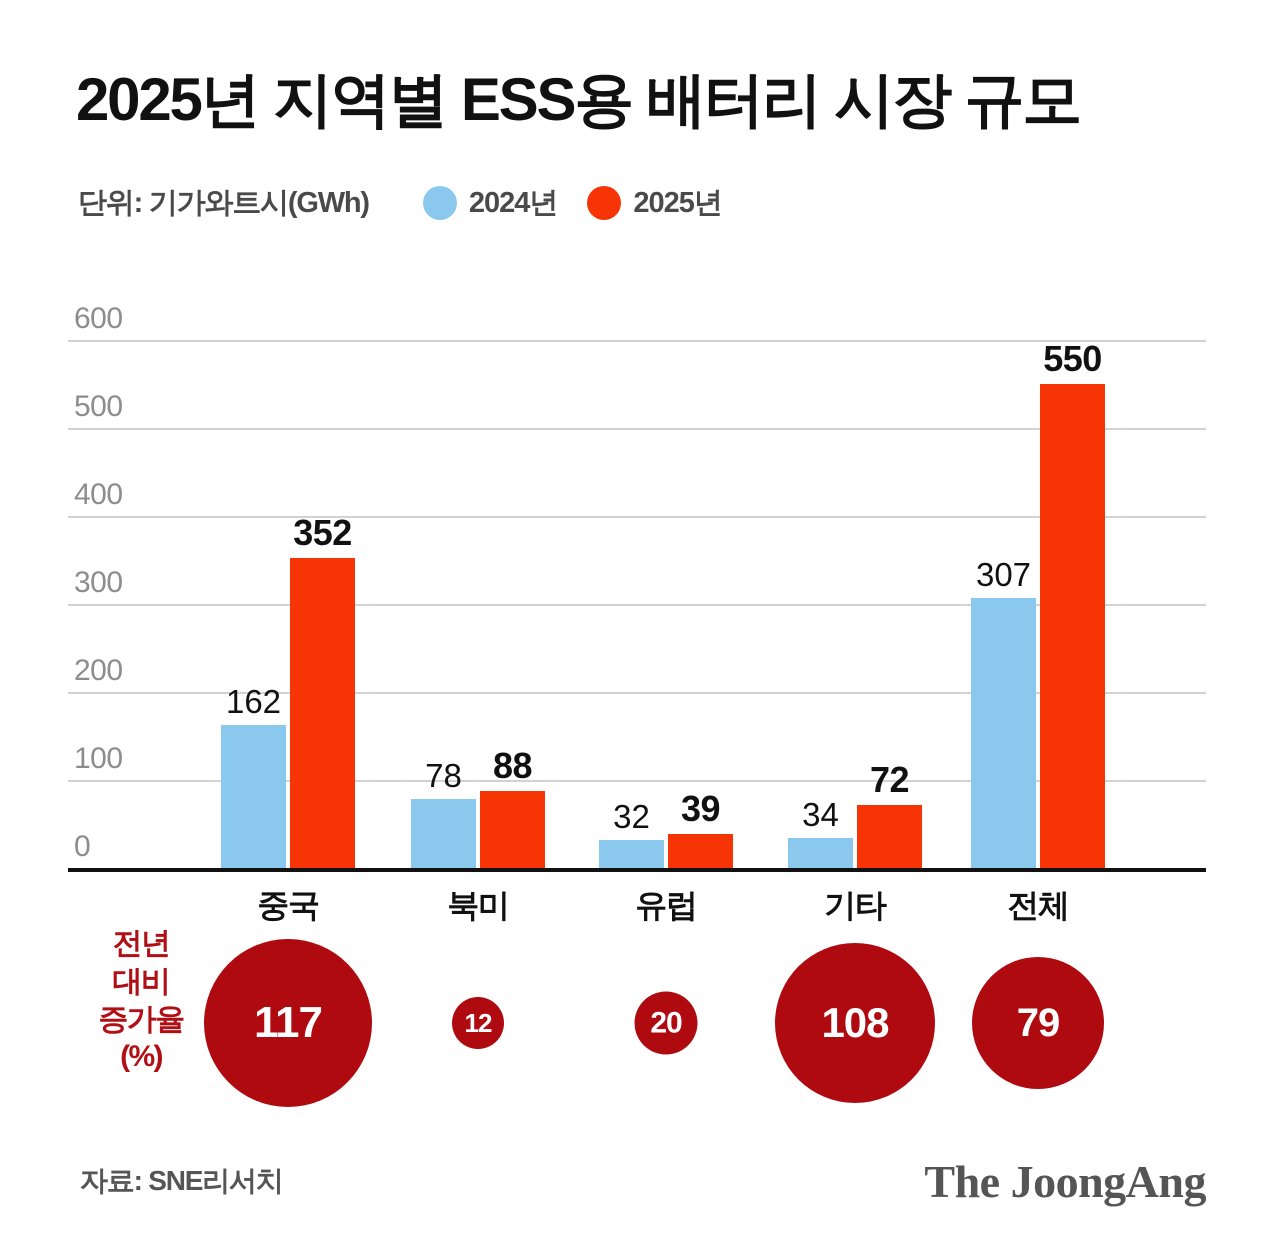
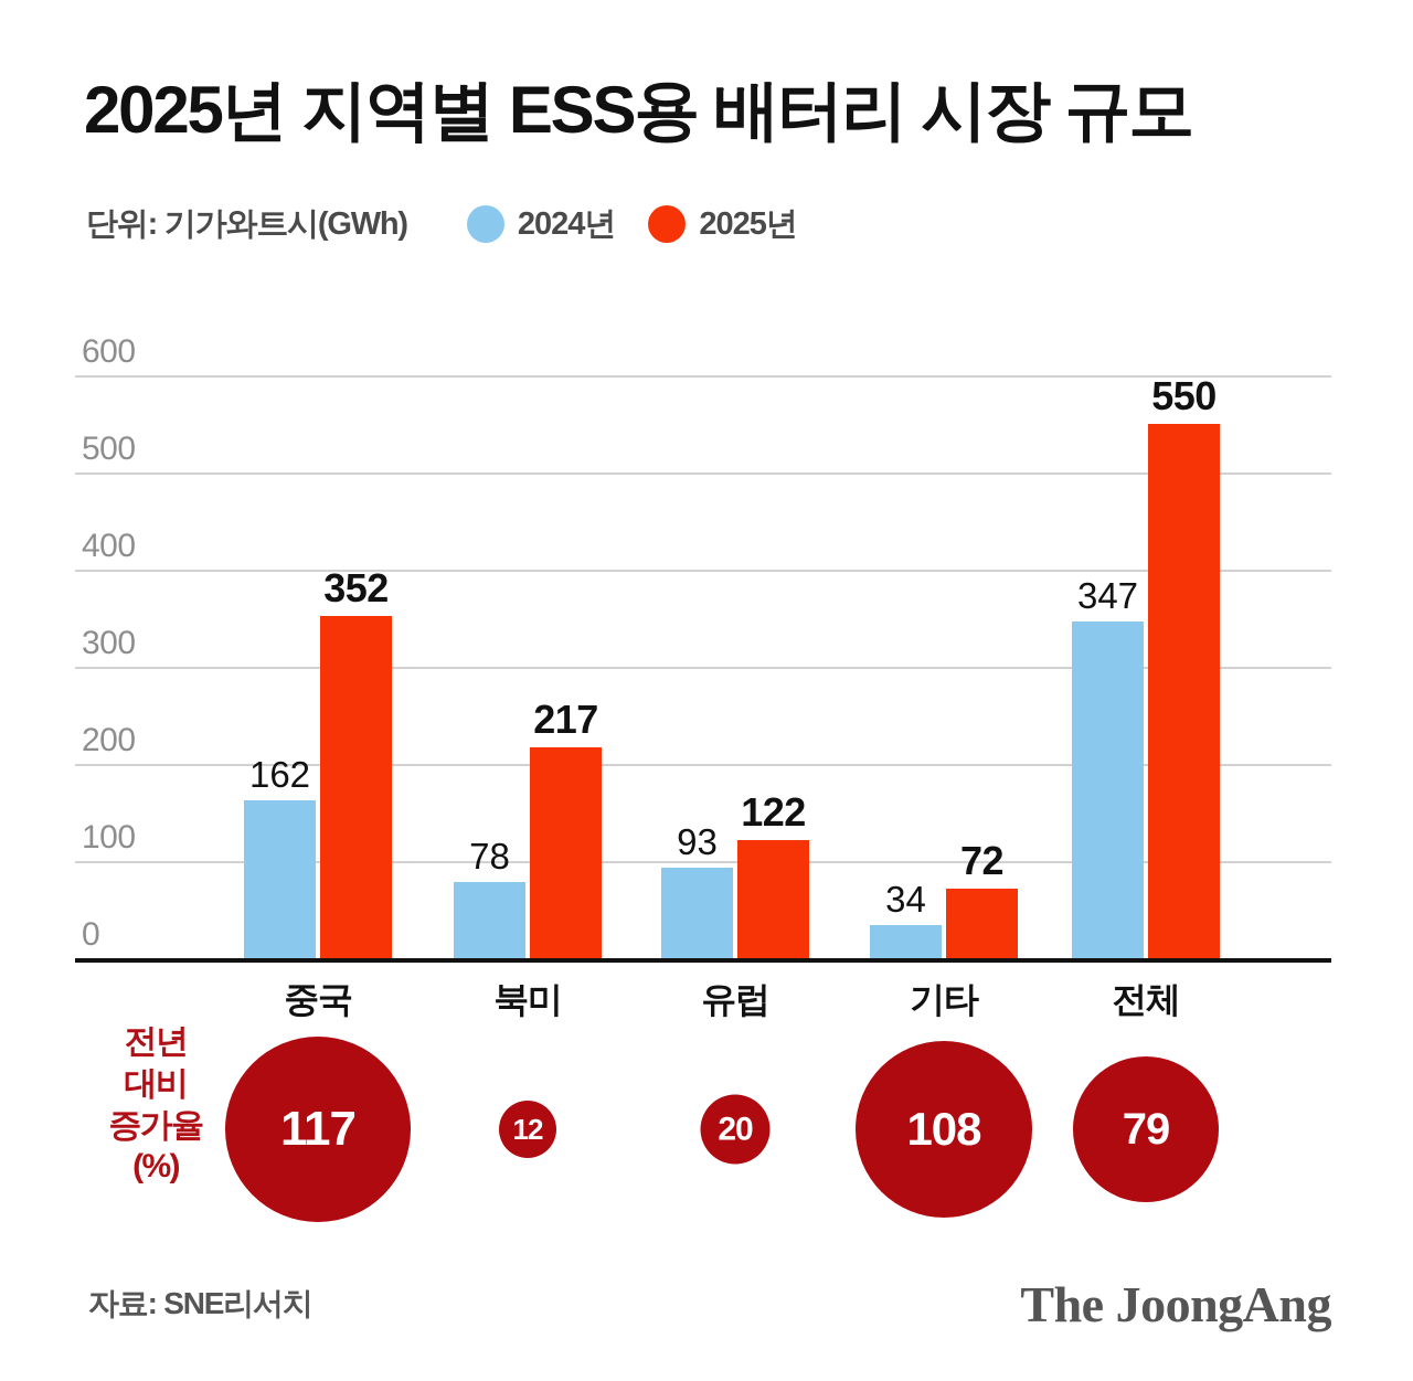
2025년/북미: 88 -> 217
2024년/유럽: 32 -> 93
2025년/유럽: 39 -> 122
2024년/전체: 307 -> 347
